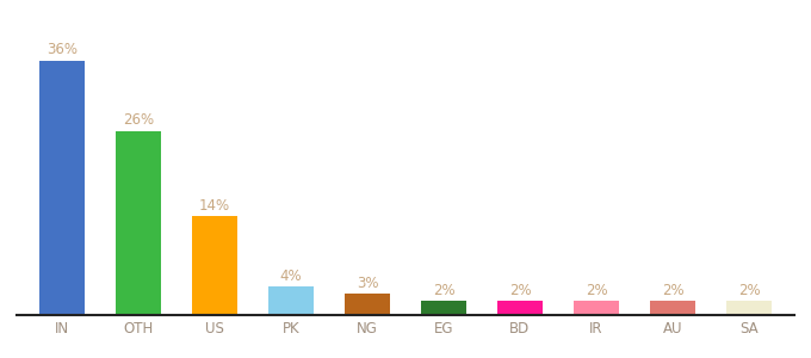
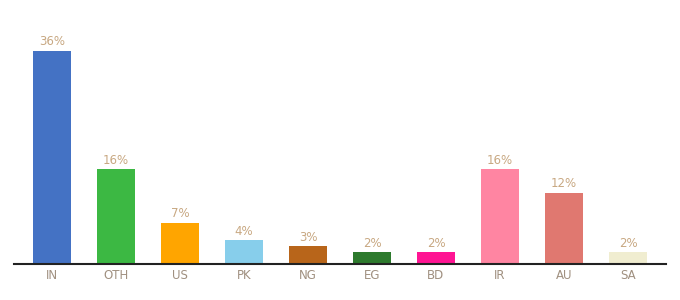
OTH: 26% -> 16%
US: 14% -> 7%
IR: 2% -> 16%
AU: 2% -> 12%
